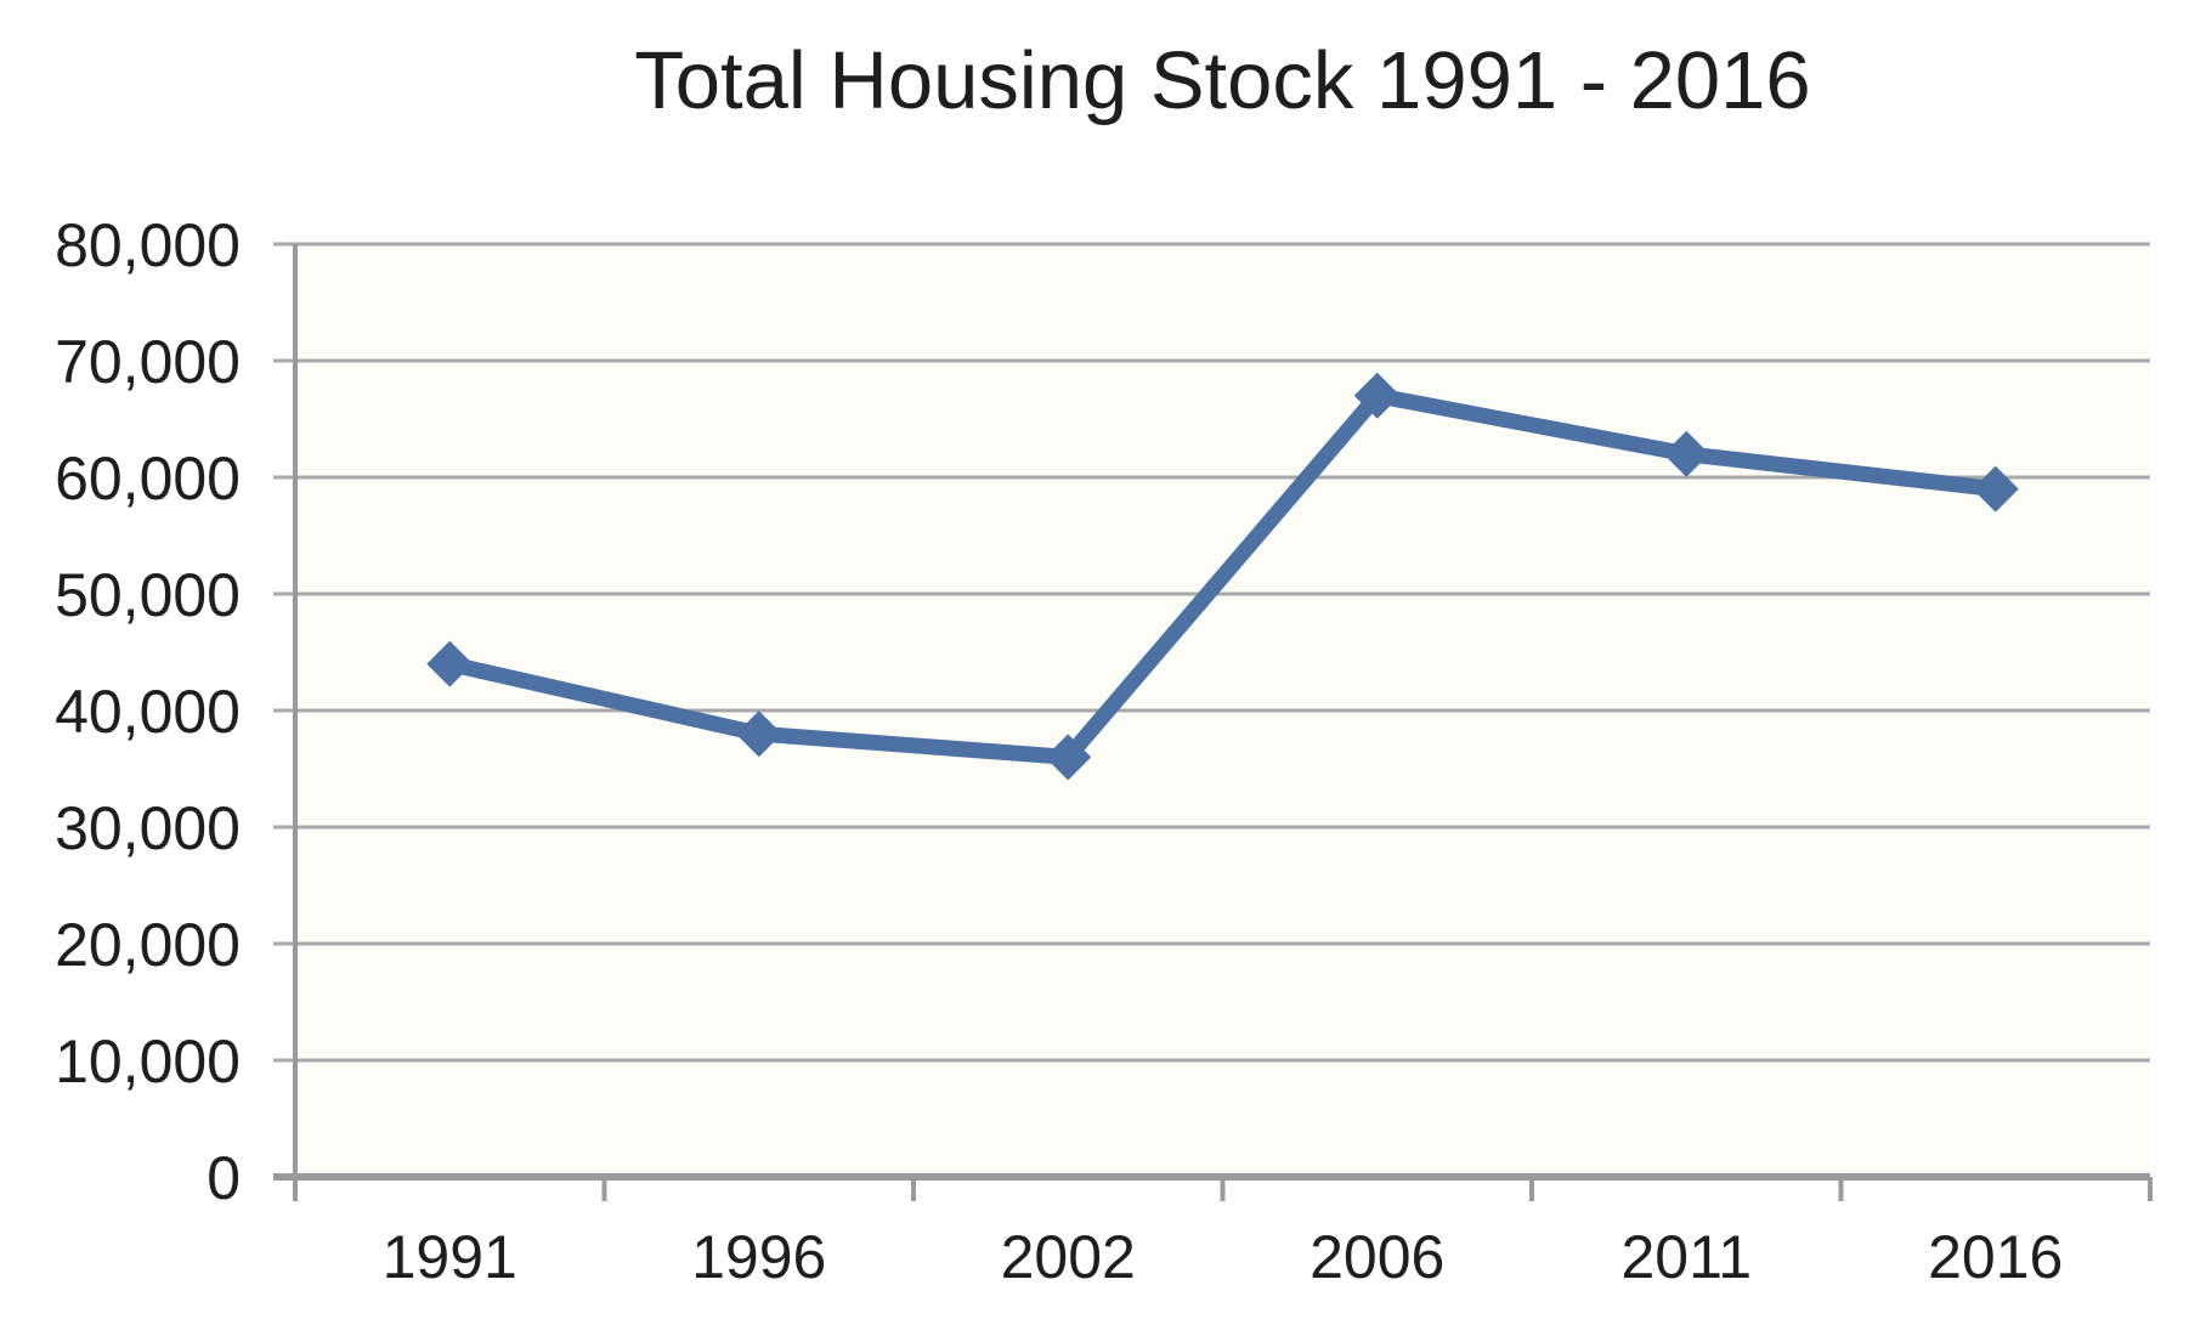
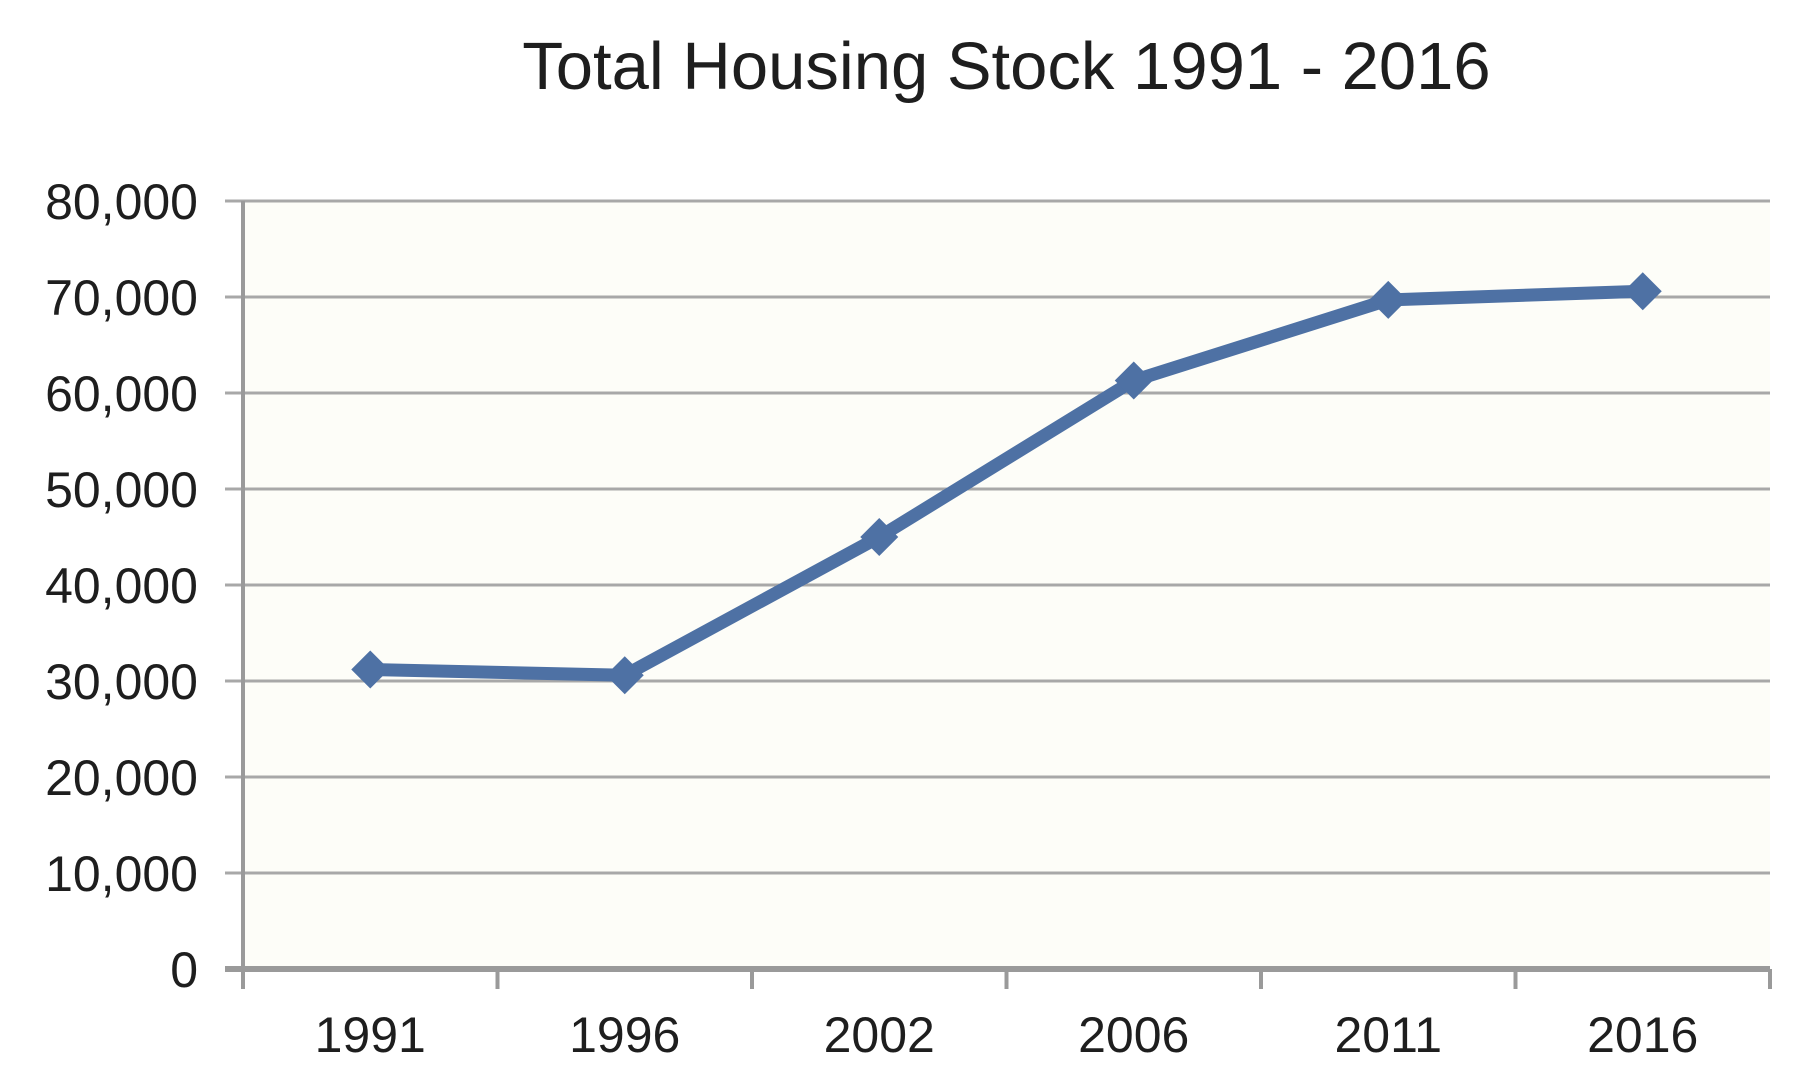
1991: 44000 -> 31000
1996: 38000 -> 31000
2002: 36000 -> 45000
2006: 67000 -> 61000
2011: 62000 -> 70000
2016: 59000 -> 71000
